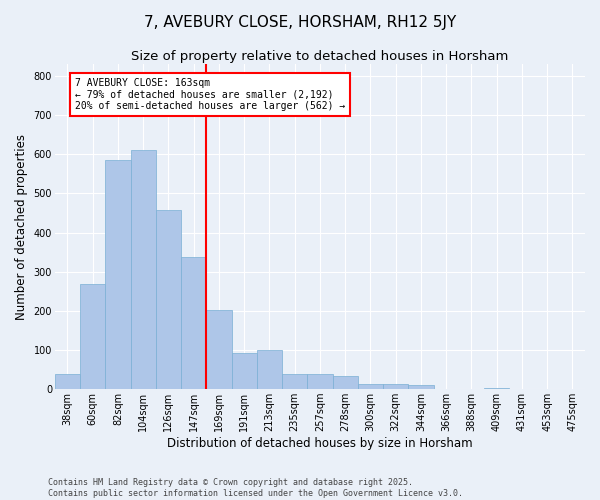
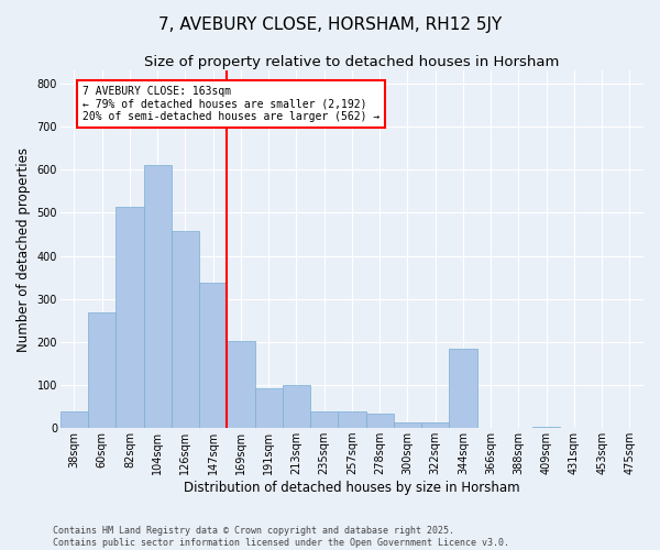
82sqm: 585 -> 515
344sqm: 10 -> 185
